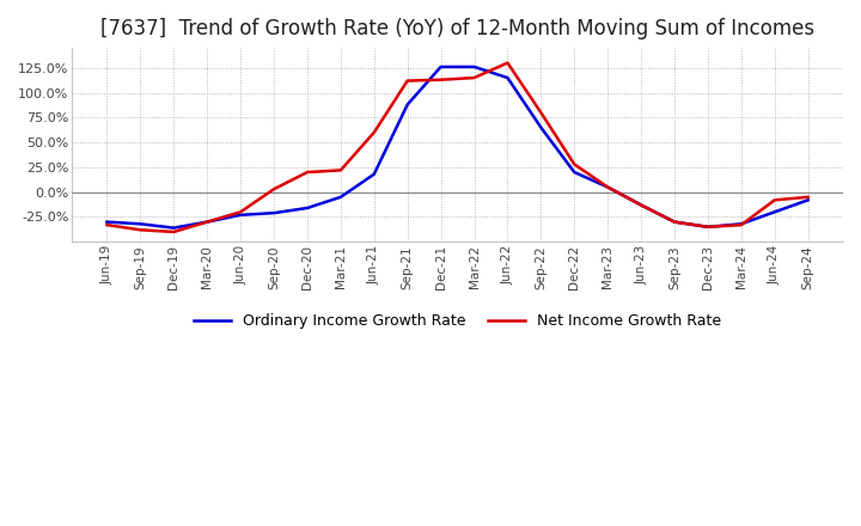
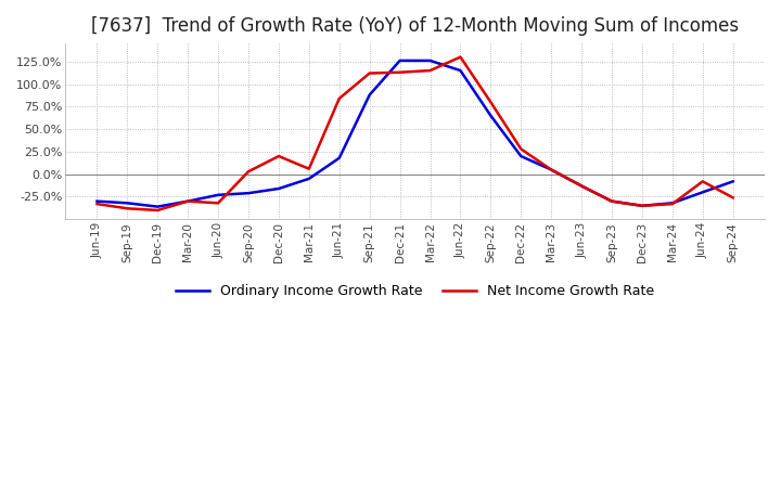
Net Income Growth Rate/Jun-20: -20% -> -32%
Net Income Growth Rate/Mar-21: 22% -> 6%
Net Income Growth Rate/Jun-21: 60% -> 84%
Net Income Growth Rate/Sep-24: -5% -> -26%
